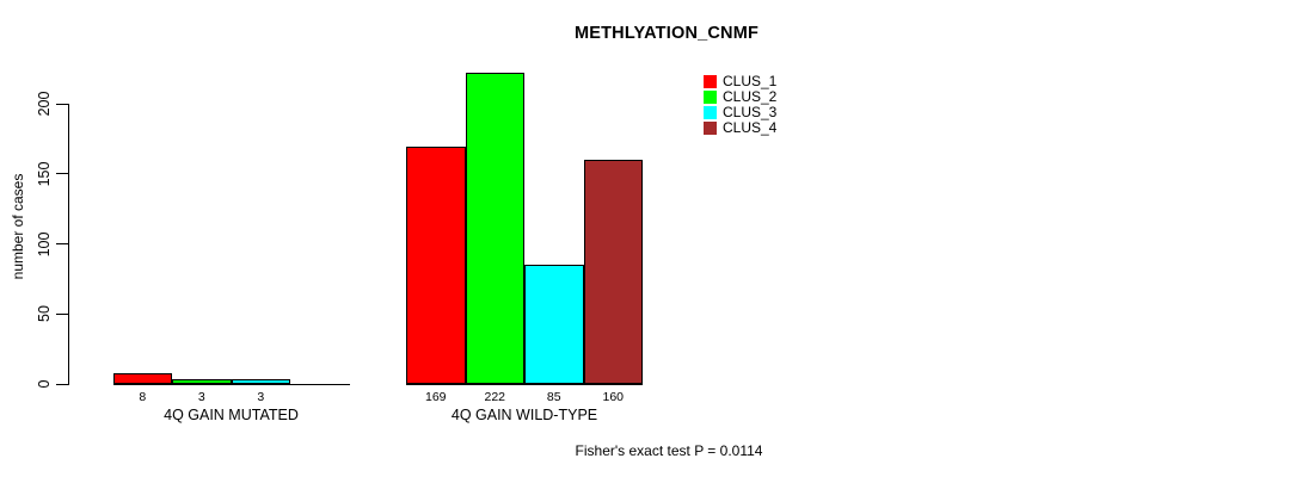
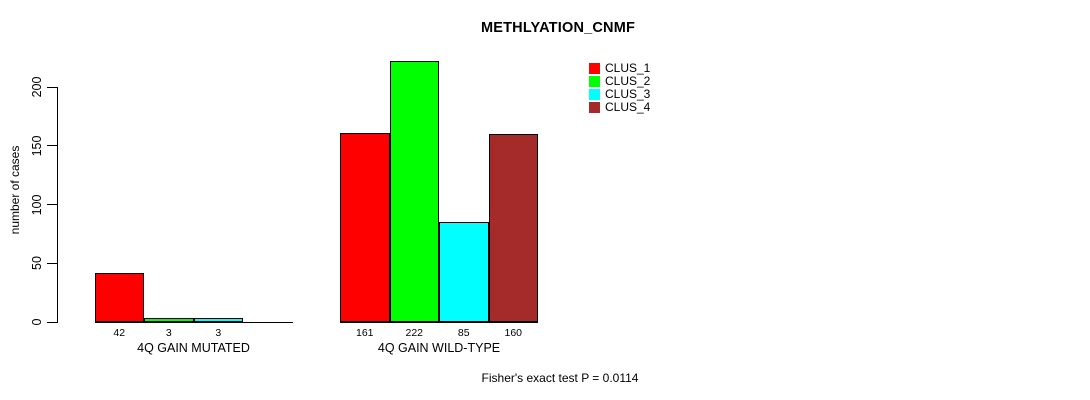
CLUS_1/4Q GAIN MUTATED: 8 -> 42
CLUS_1/4Q GAIN WILD-TYPE: 169 -> 161
